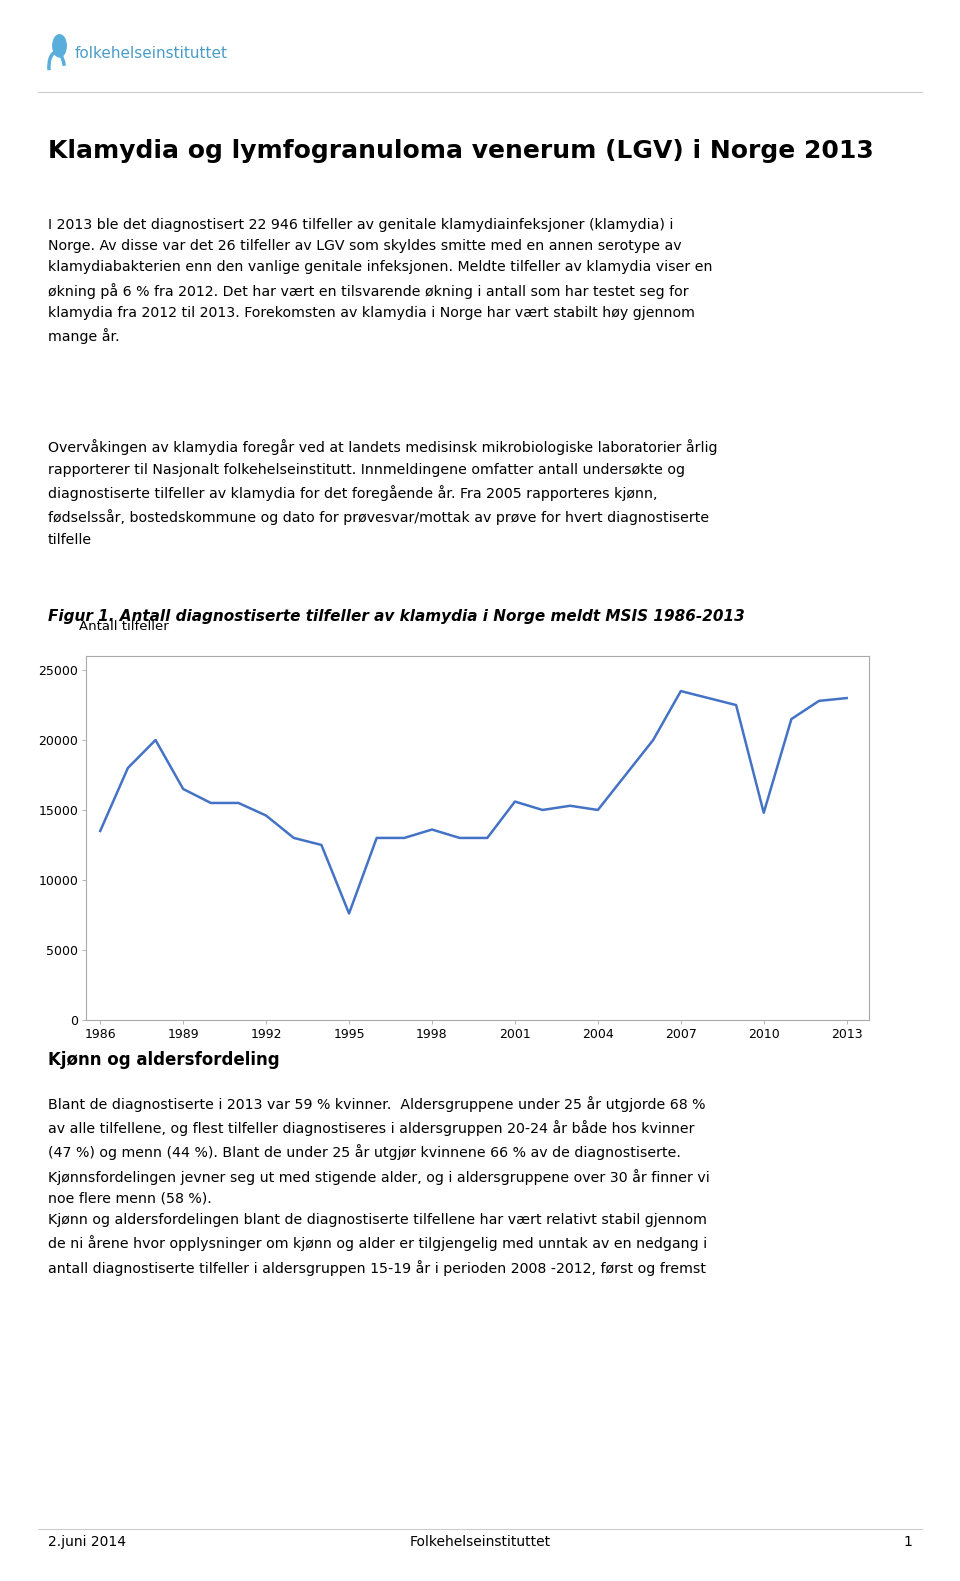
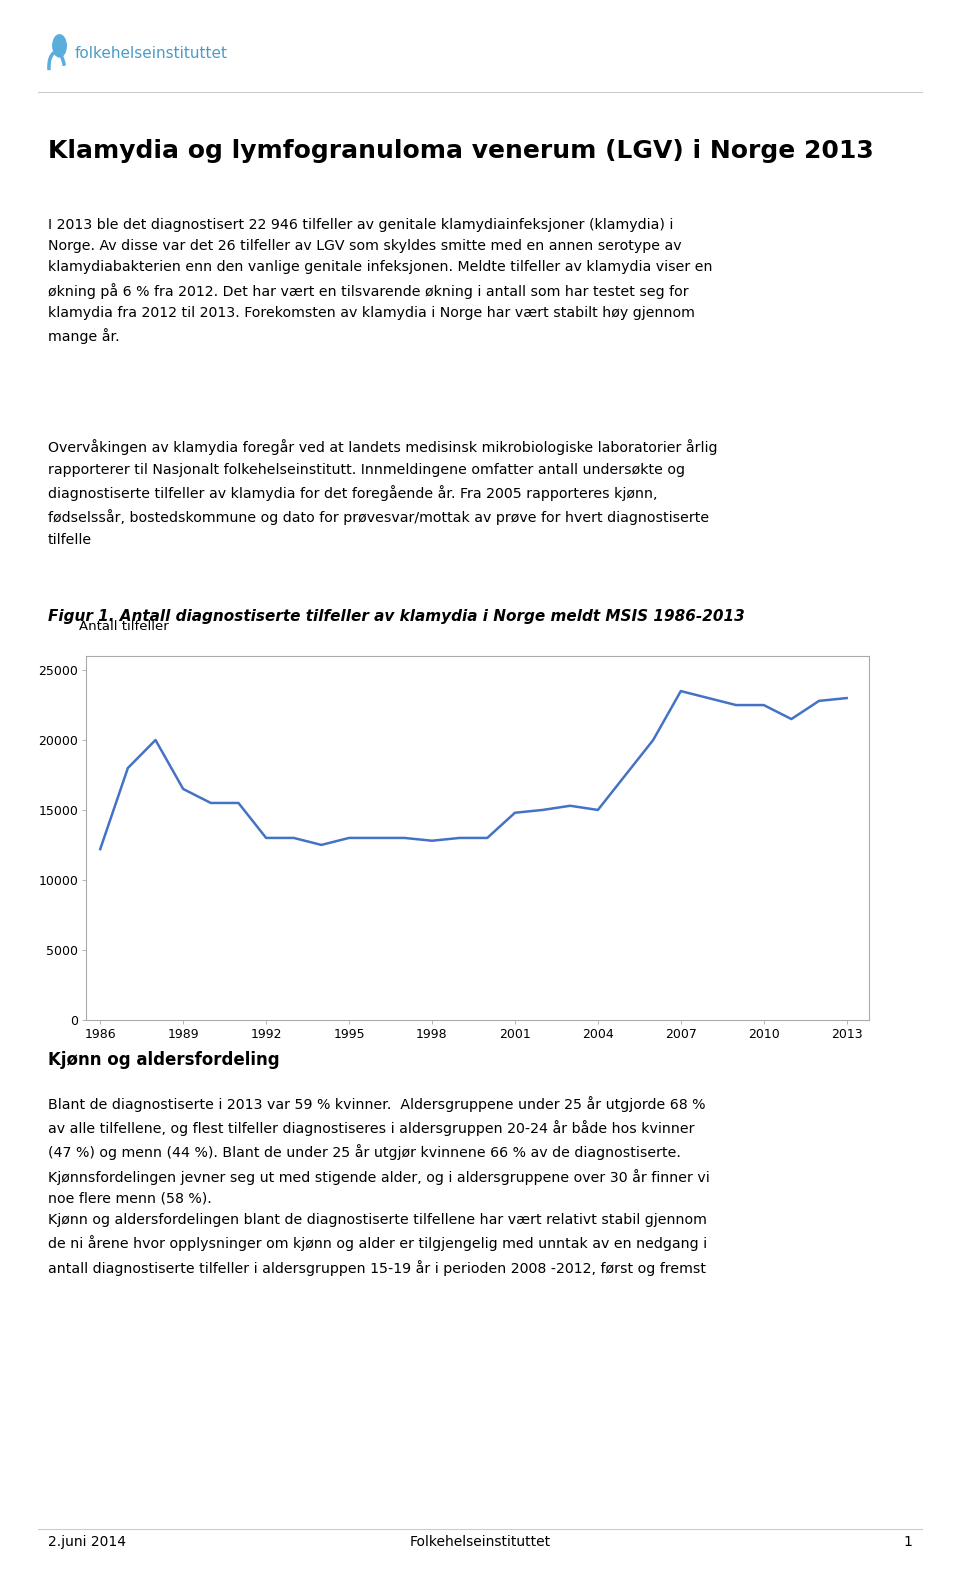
1986: 13500 -> 12200
1992: 14600 -> 13000
1995: 7600 -> 13000
1998: 13600 -> 12800
2001: 15600 -> 14800
2010: 14800 -> 22500
